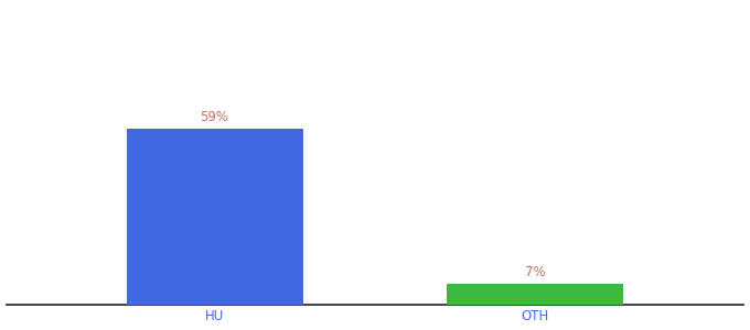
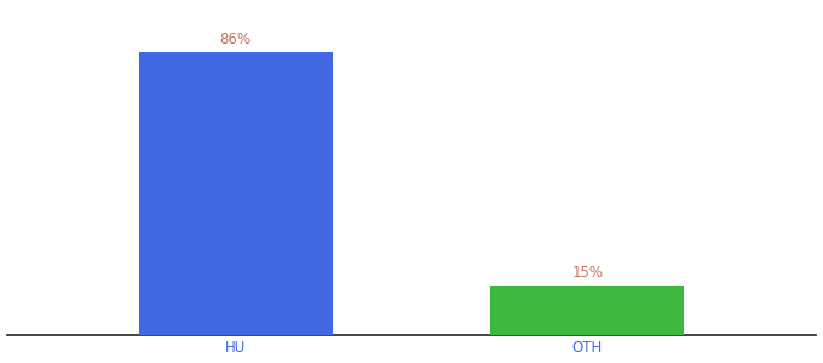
HU: 59% -> 86%
OTH: 7% -> 15%
